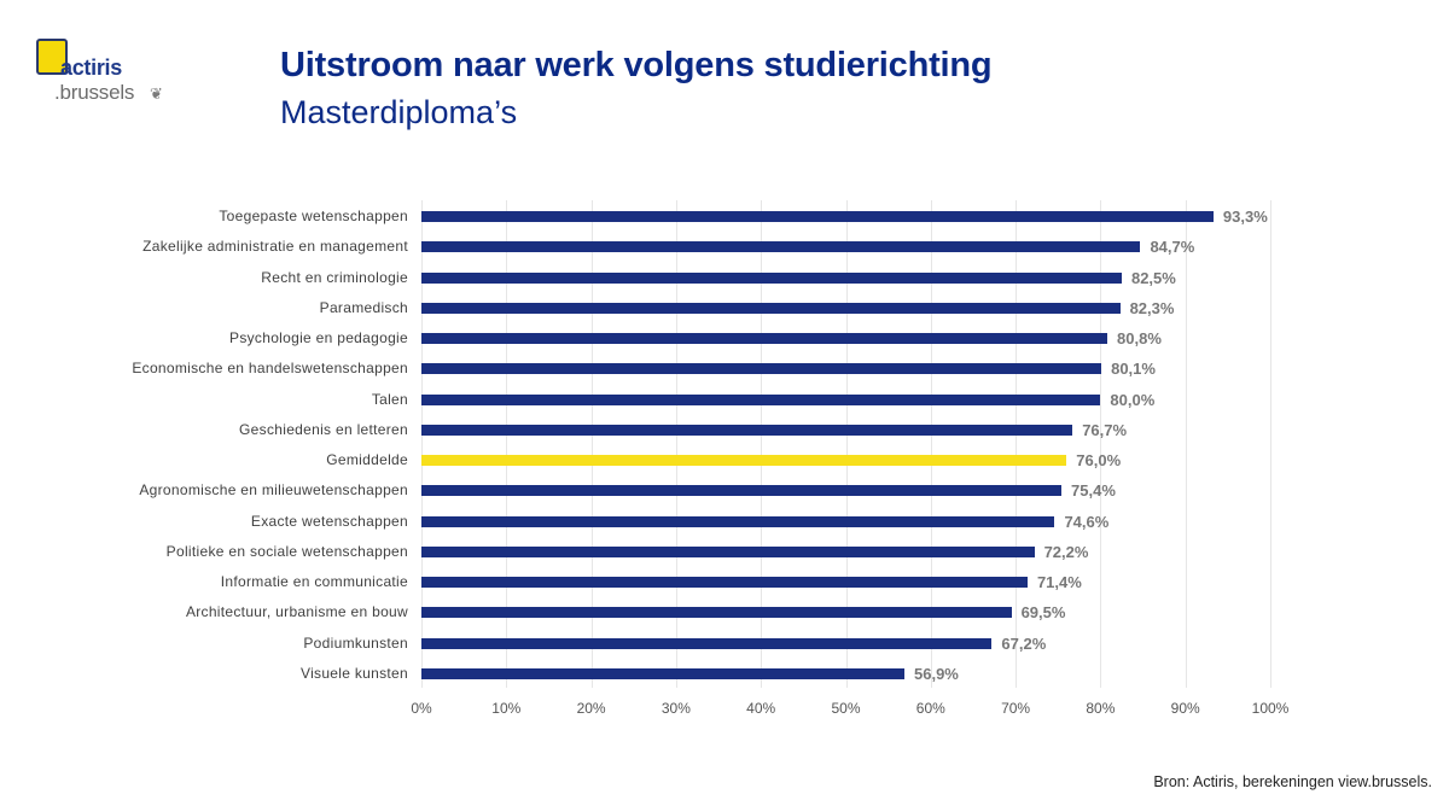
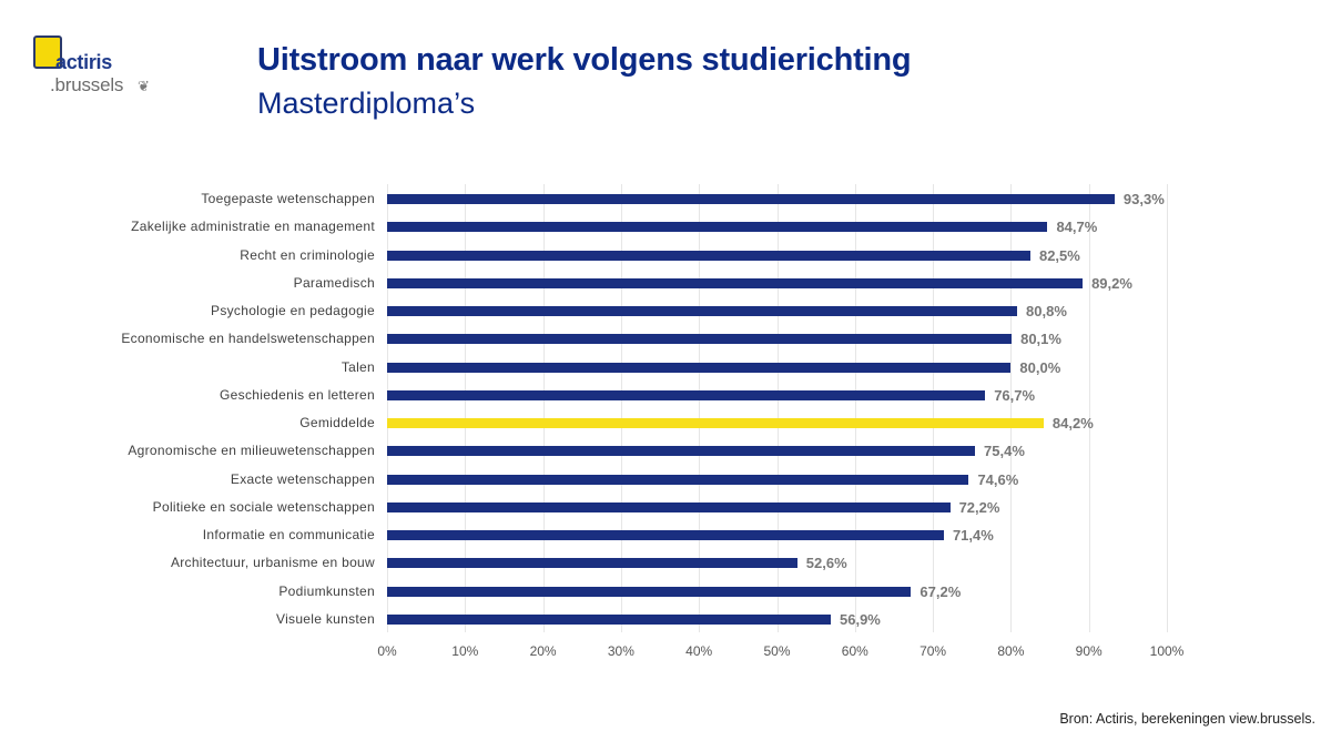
Paramedisch: 82,3% -> 89,2%
Gemiddelde: 76,0% -> 84,2%
Architectuur, urbanisme en bouw: 69,5% -> 52,6%
